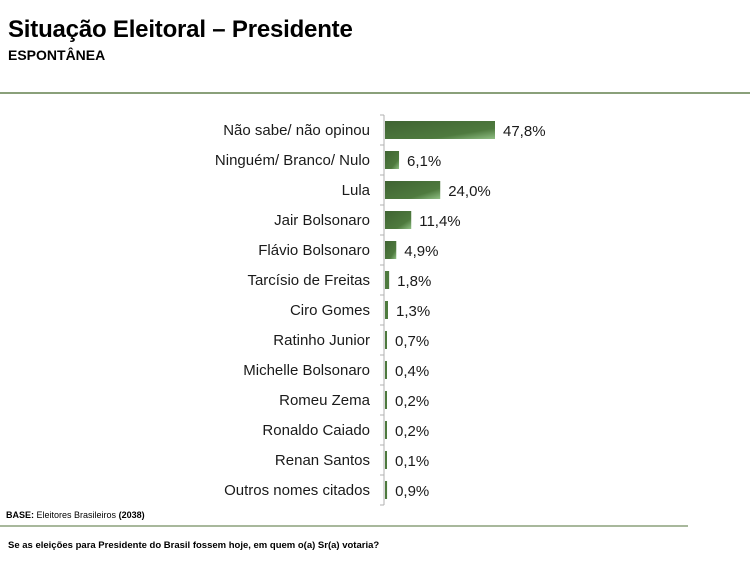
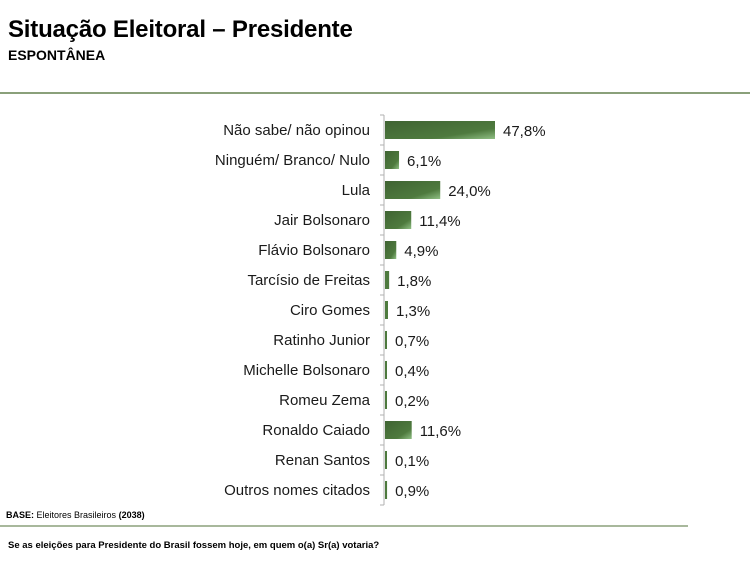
Ronaldo Caiado: 0,2% -> 11,6%
